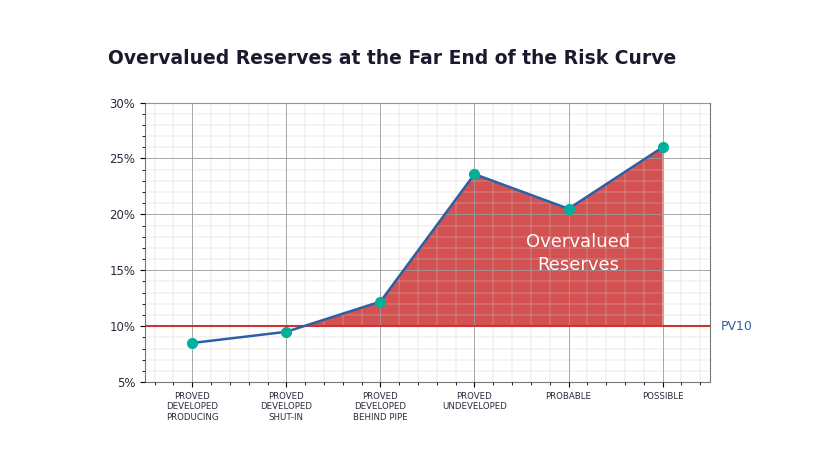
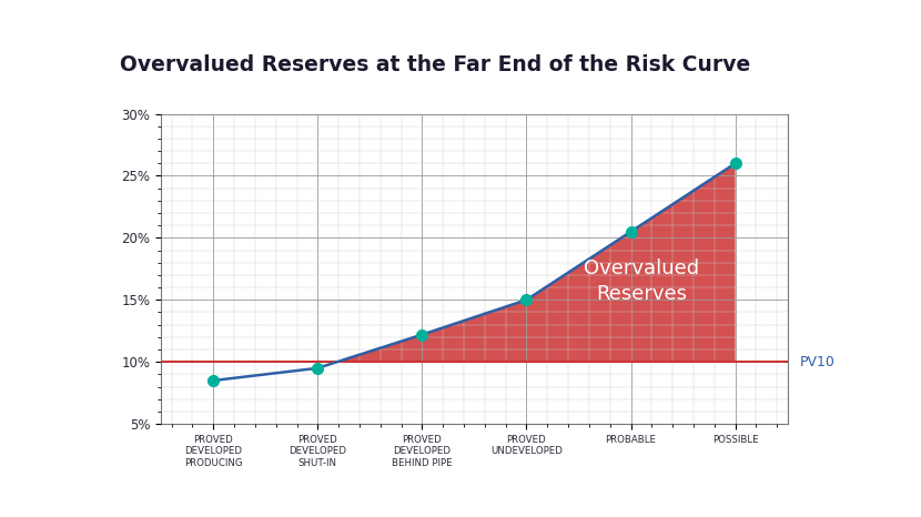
PROVED UNDEVELOPED: 23.6% -> 15.0%
